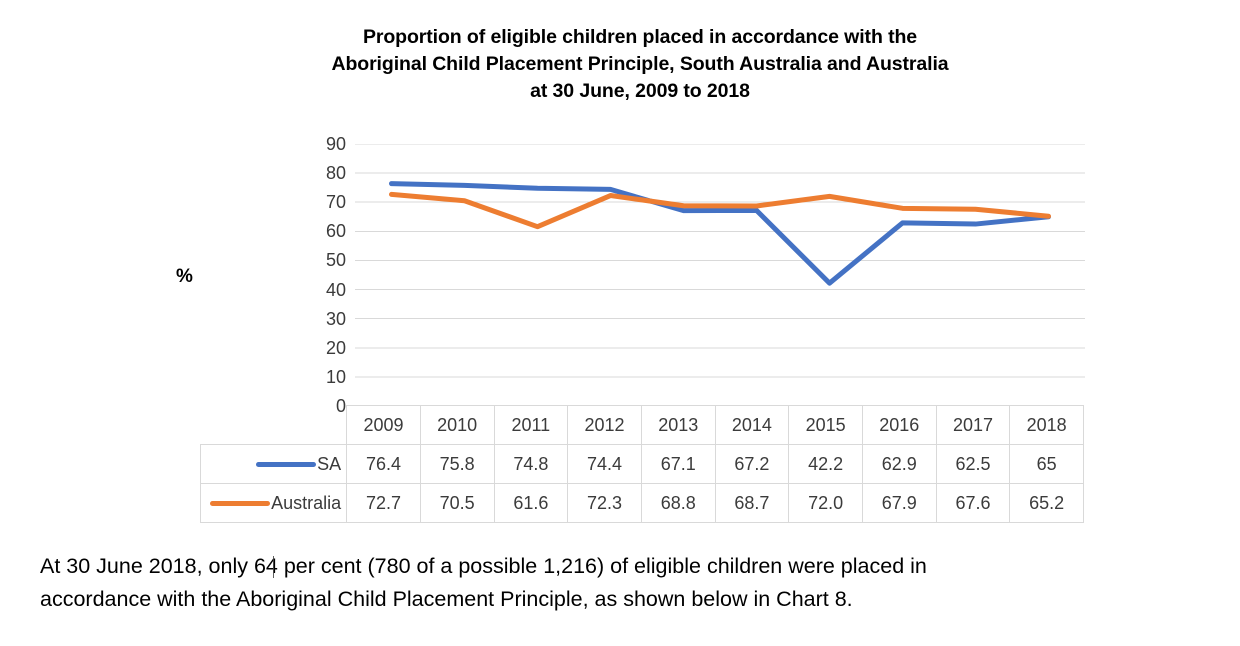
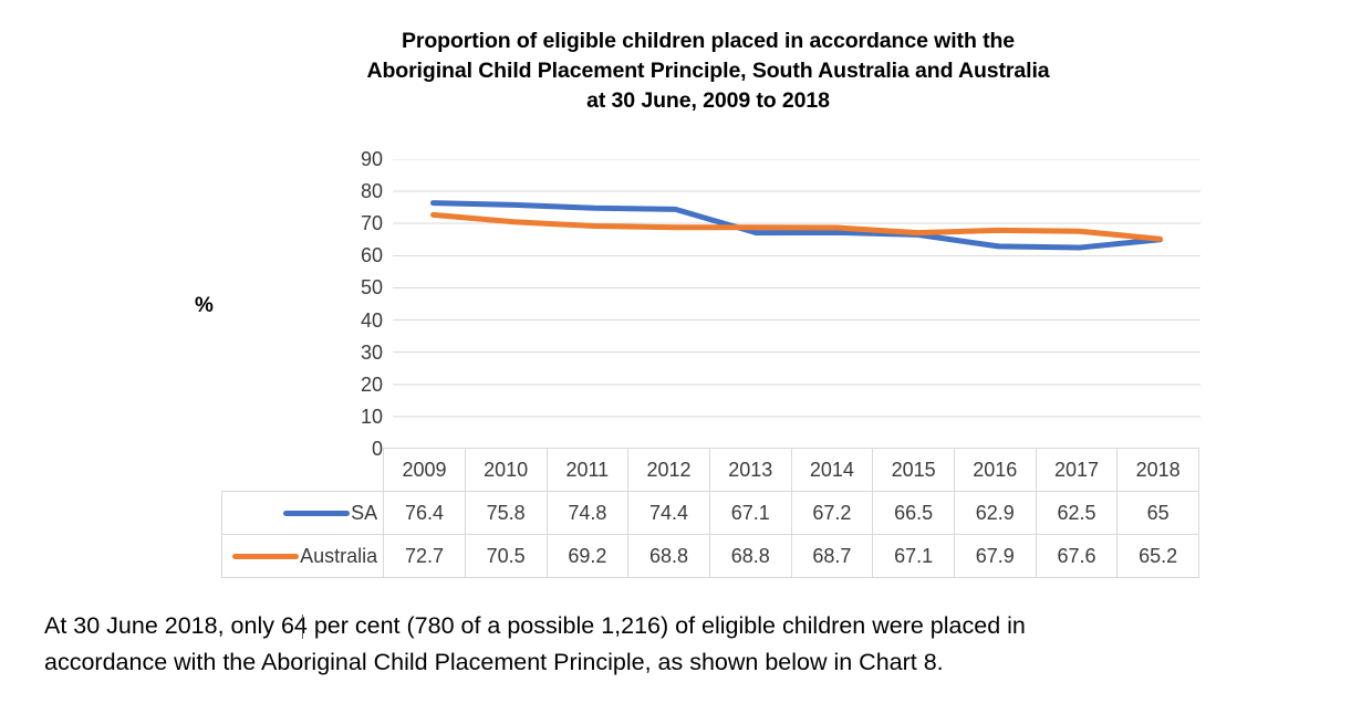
Australia/2011: 61.6 -> 69.2
Australia/2012: 72.3 -> 68.8
SA/2015: 42.2 -> 66.5
Australia/2015: 72.0 -> 67.1
